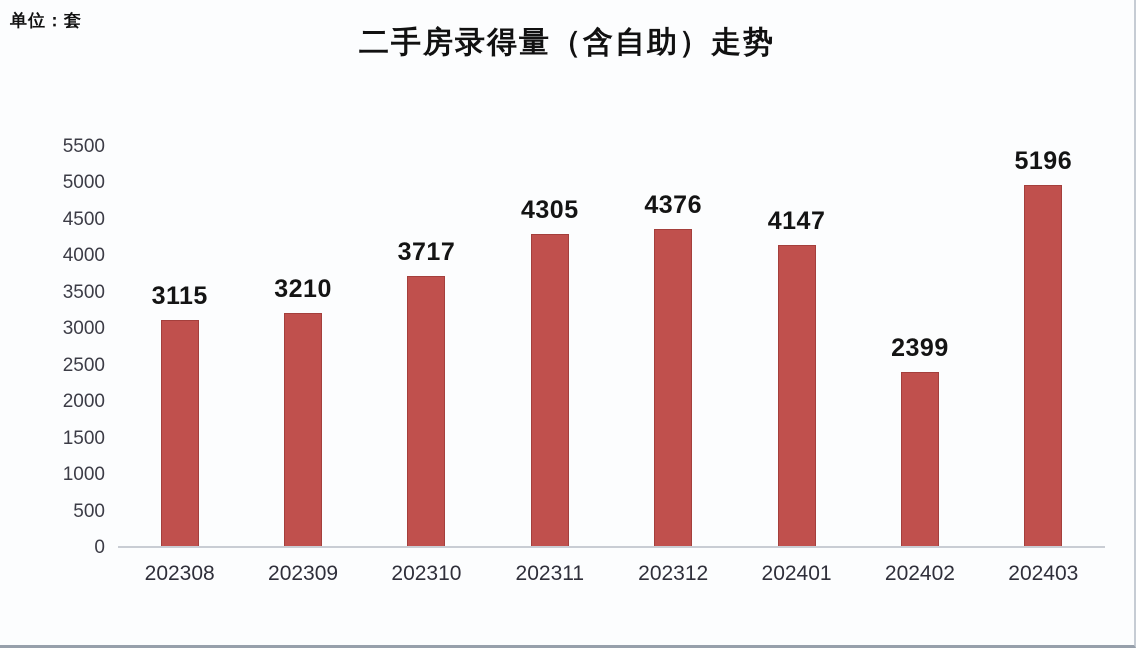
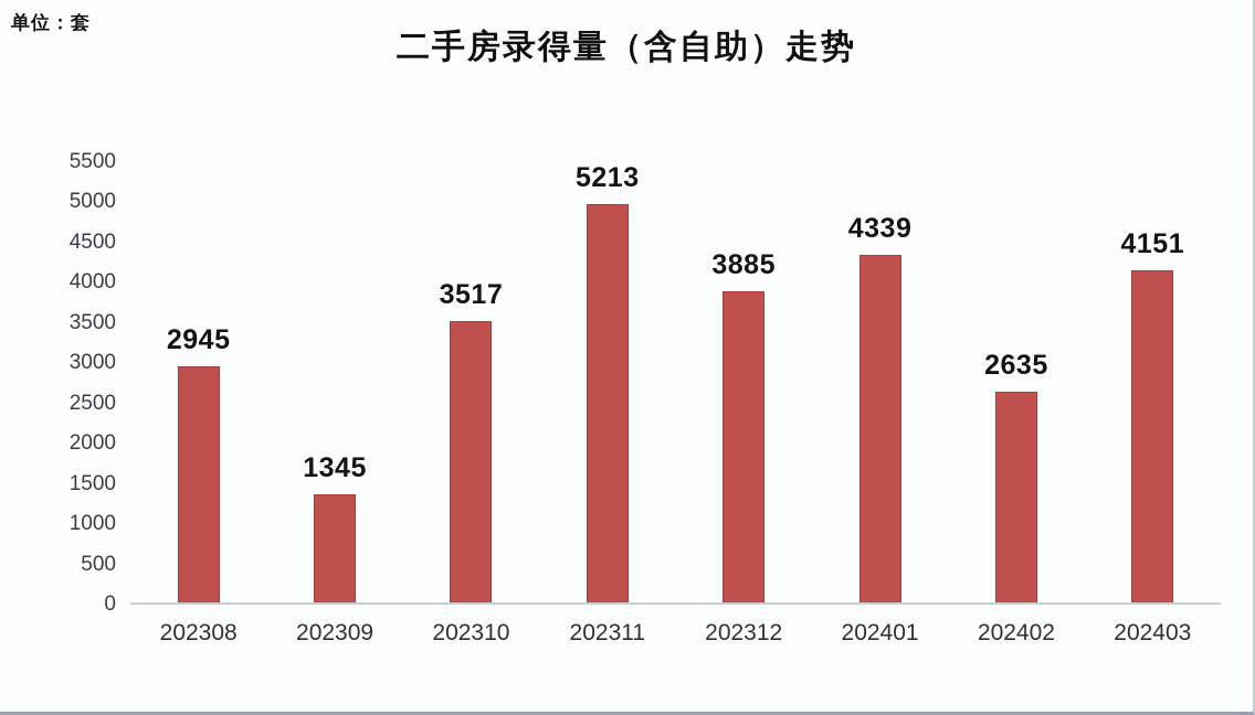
202308: 3115 -> 2945
202309: 3210 -> 1345
202310: 3717 -> 3517
202311: 4305 -> 5213
202312: 4376 -> 3885
202401: 4147 -> 4339
202402: 2399 -> 2635
202403: 5196 -> 4151
